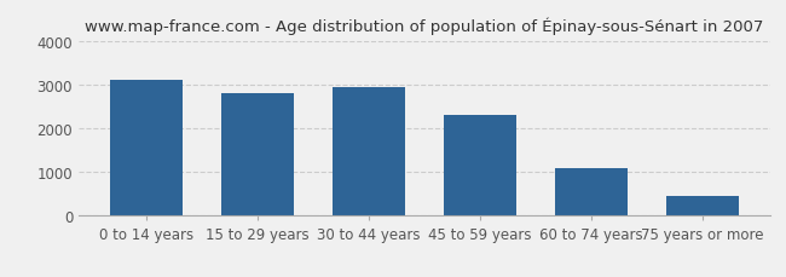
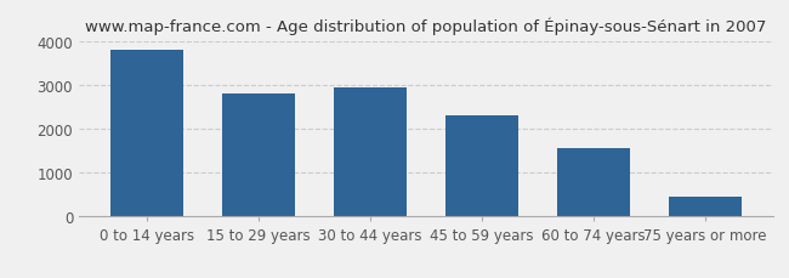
0 to 14 years: 3100 -> 3800
60 to 74 years: 1100 -> 1550
